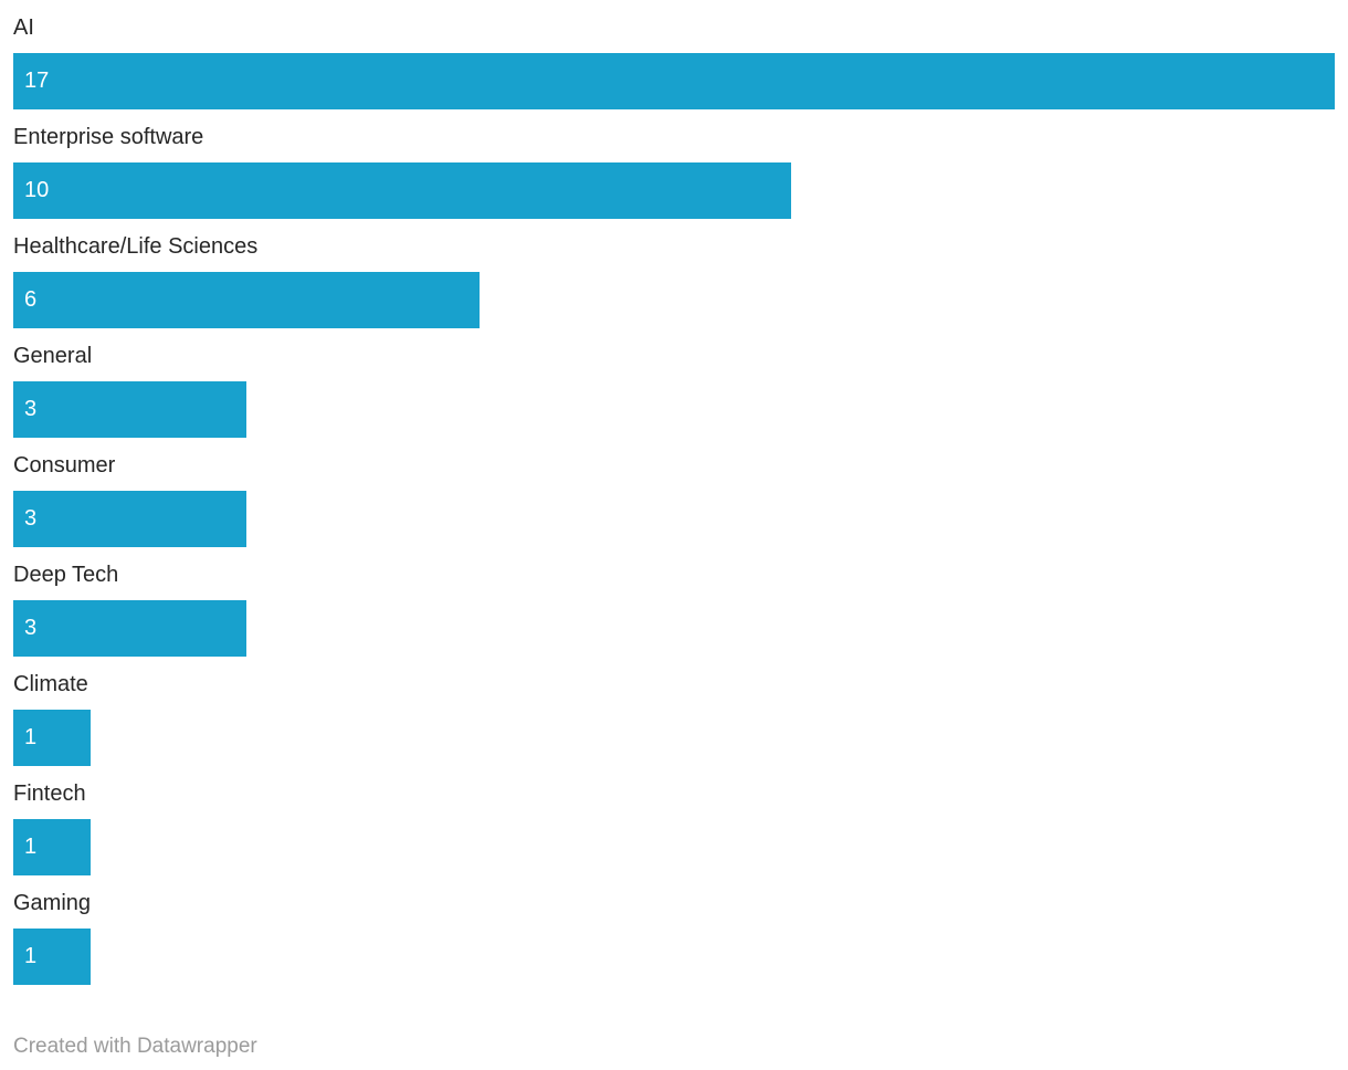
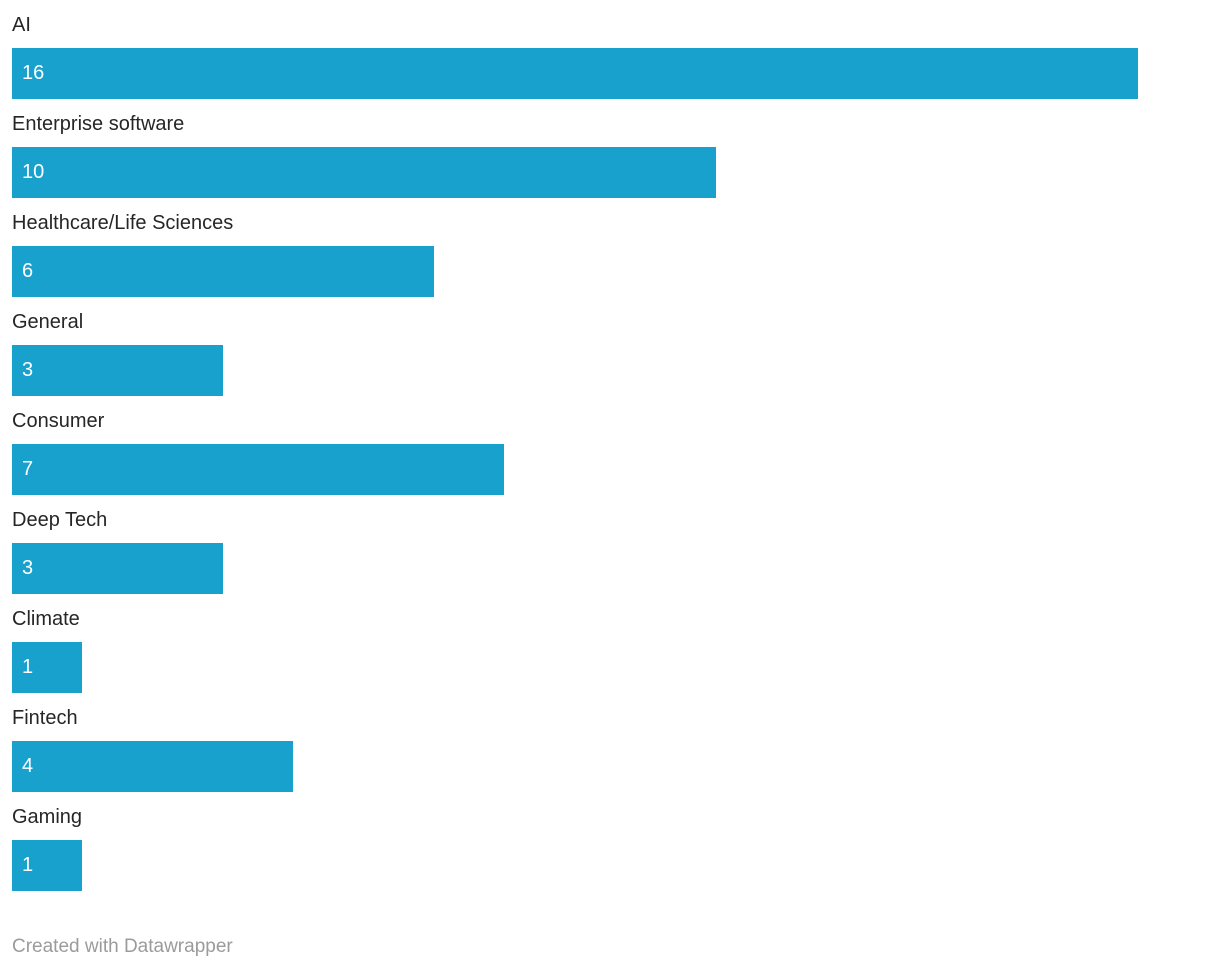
AI: 17 -> 16
Consumer: 3 -> 7
Fintech: 1 -> 4
